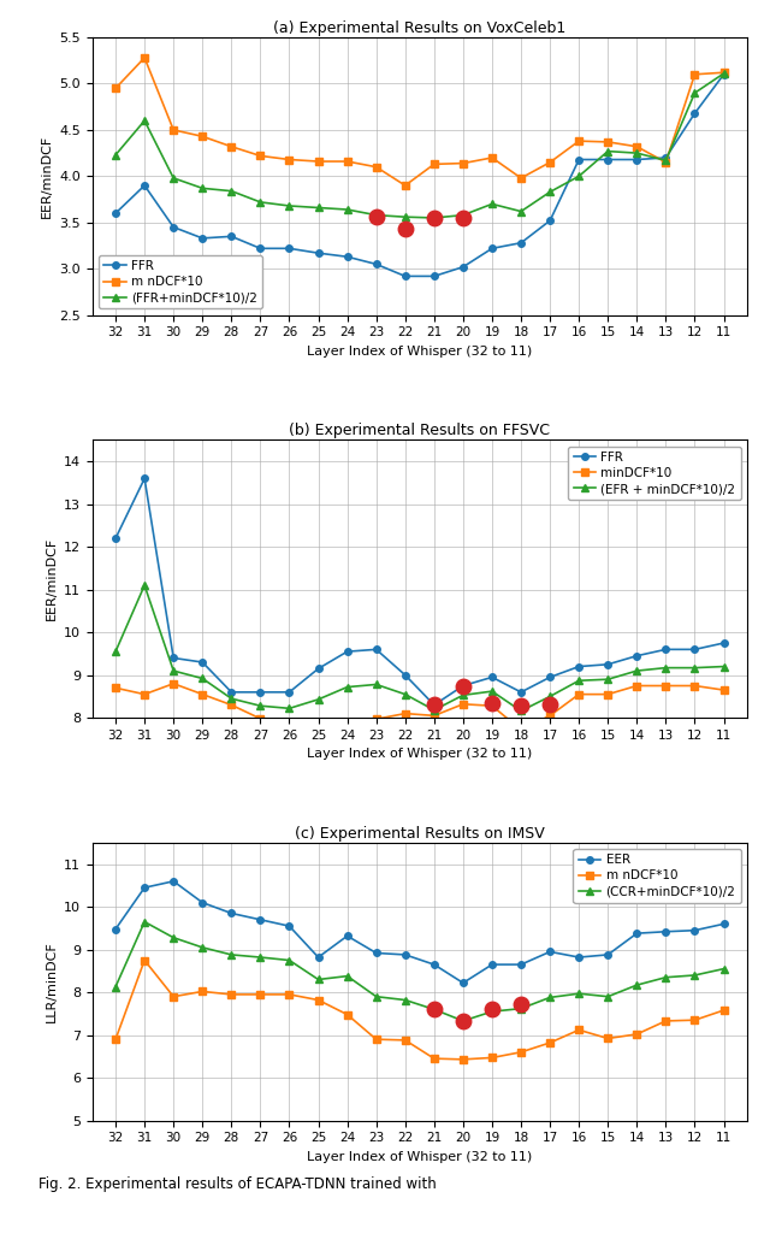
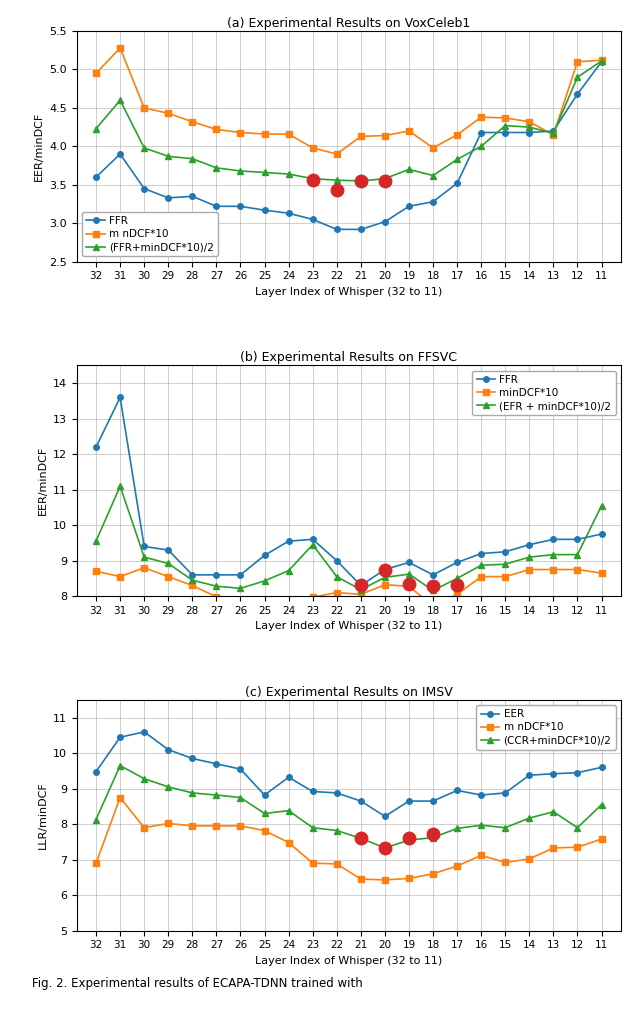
(a) Experimental Results on VoxCeleb1/m nDCF*10/23: 4.10 -> 3.98
(b) Experimental Results on FFSVC/(EFR + minDCF*10)/2/23: 8.78 -> 9.45
(b) Experimental Results on FFSVC/(EFR + minDCF*10)/2/11: 9.20 -> 10.55
(c) Experimental Results on IMSV/(CCR+minDCF*10)/2/12: 8.40 -> 7.90
